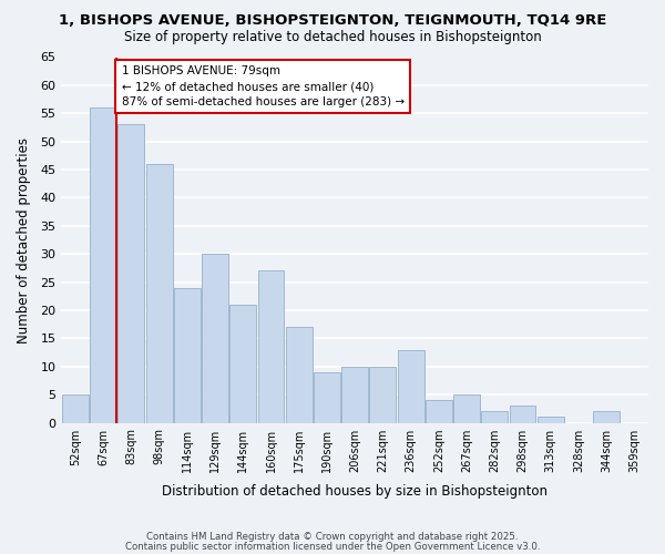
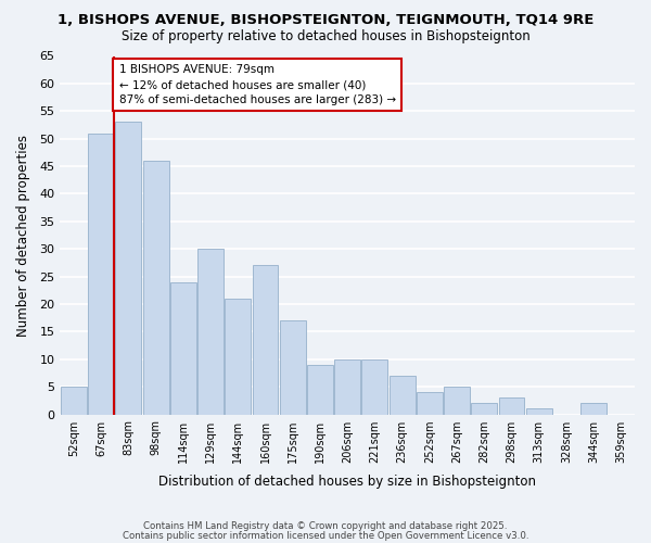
67sqm: 56 -> 51
236sqm: 13 -> 7
